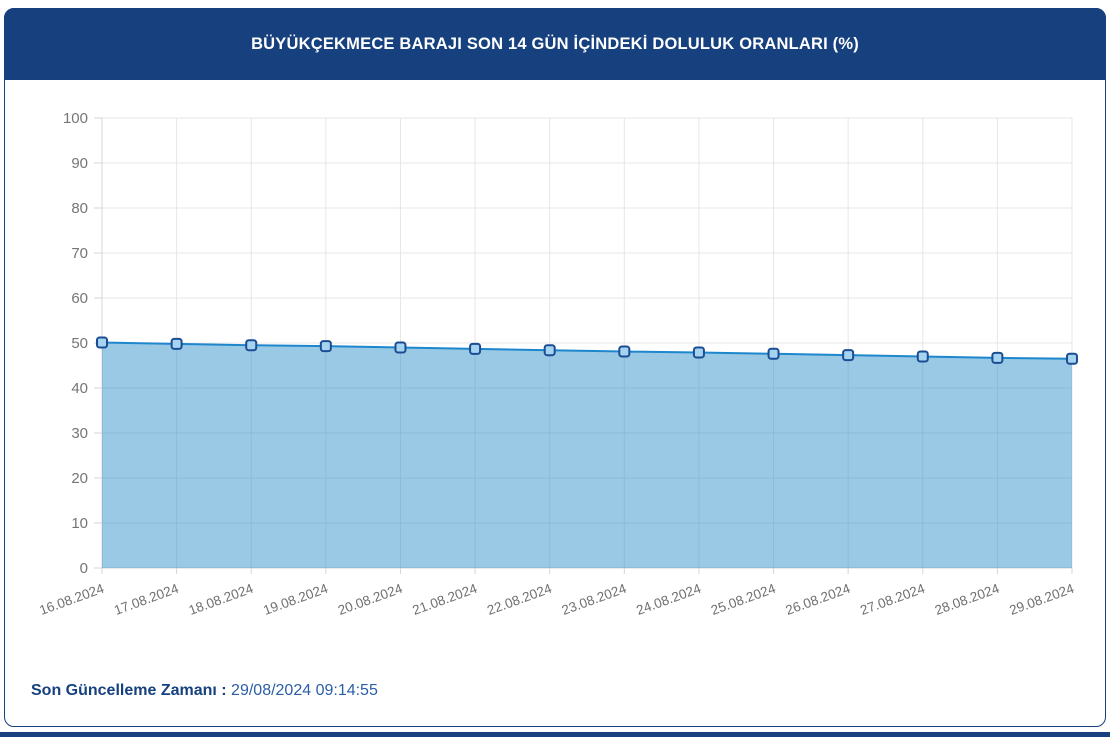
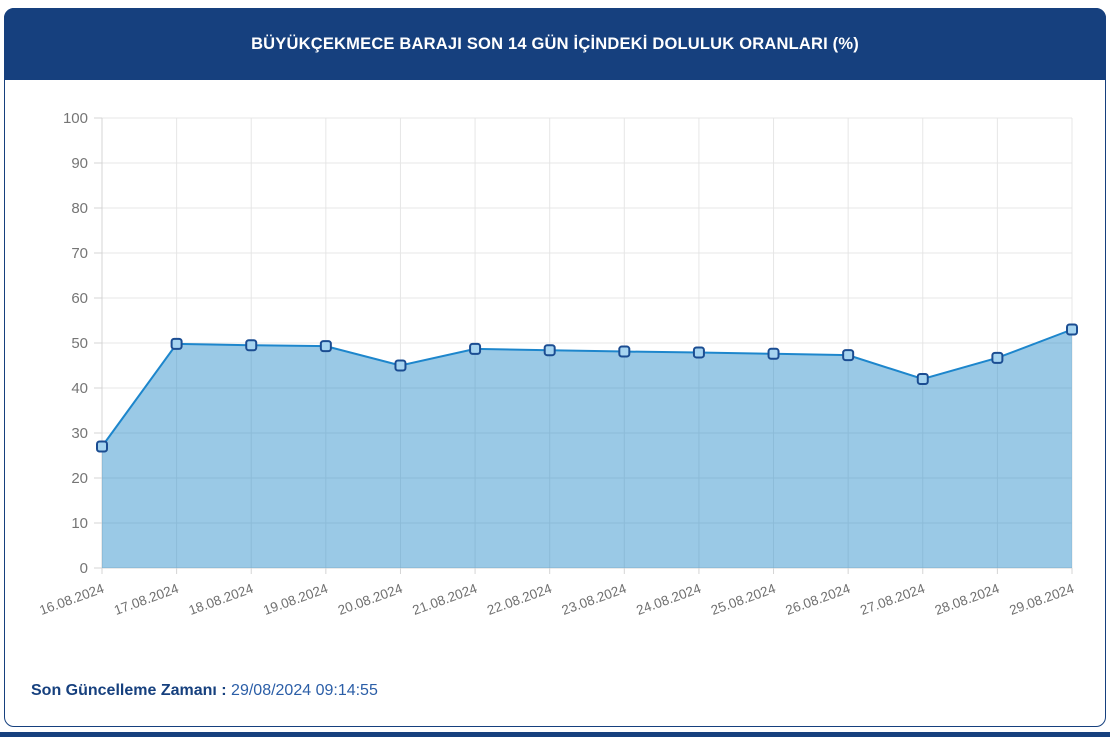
16.08.2024: 50 -> 27
20.08.2024: 49 -> 45
27.08.2024: 47 -> 42
29.08.2024: 46 -> 53
